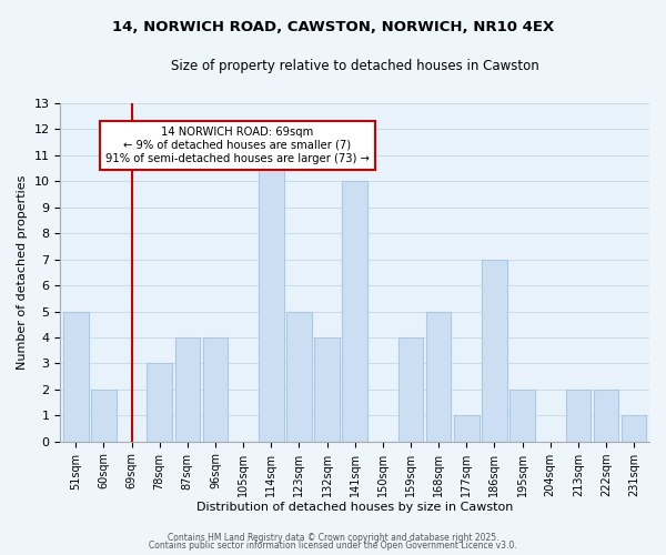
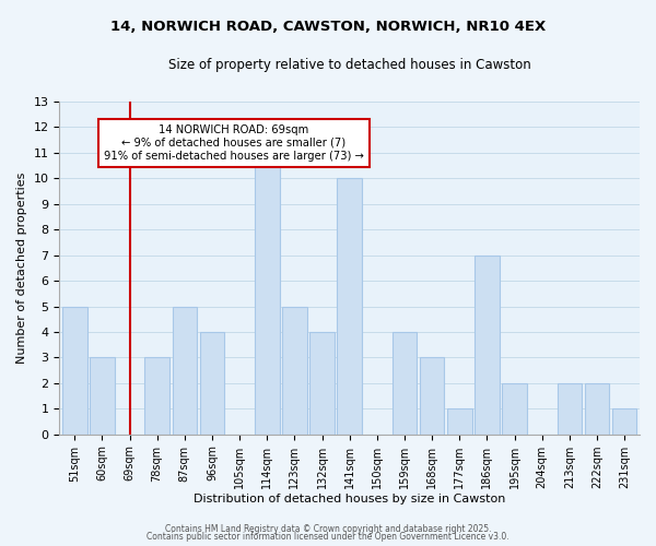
60sqm: 2 -> 3
87sqm: 4 -> 5
168sqm: 5 -> 3
